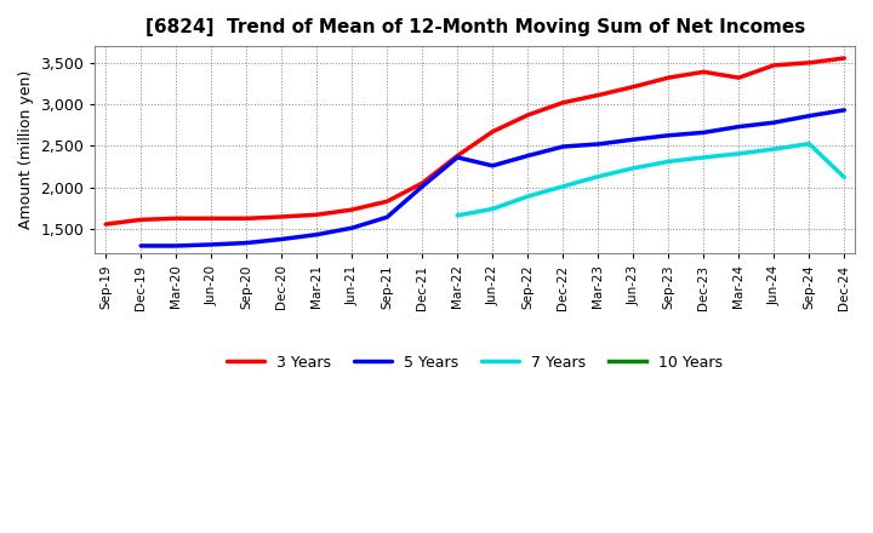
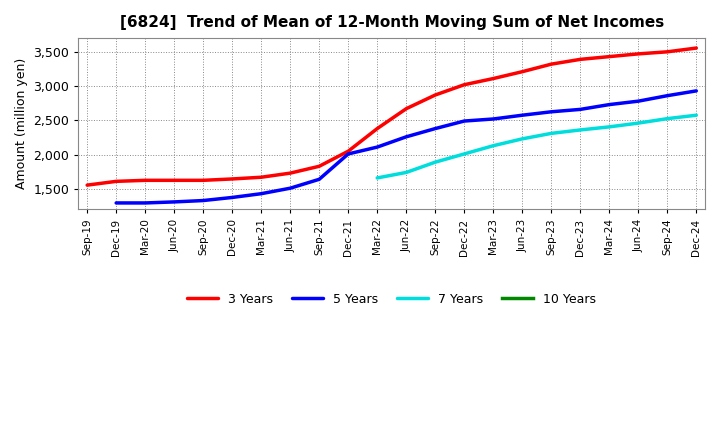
5 Years/Mar-22: 2,360 -> 2,110
3 Years/Mar-24: 3,320 -> 3,430
7 Years/Dec-24: 2,120 -> 2,580
